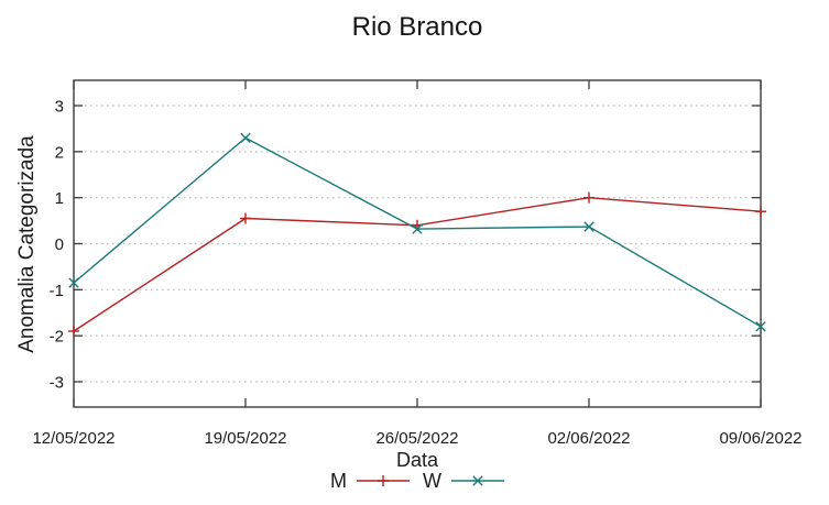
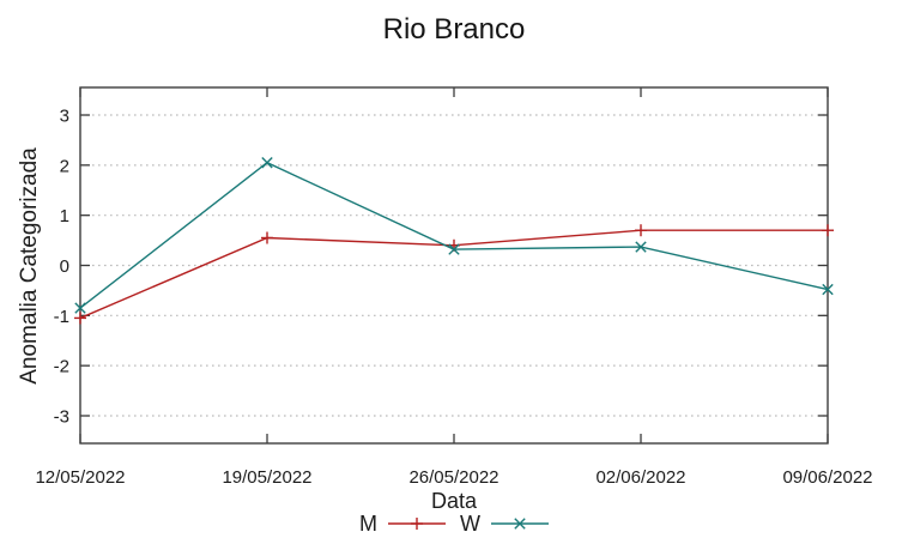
M/12/05/2022: -1.9 -> -1.1
W/19/05/2022: 2.3 -> 2.0
M/02/06/2022: 1.0 -> 0.7
W/09/06/2022: -1.8 -> -0.5
